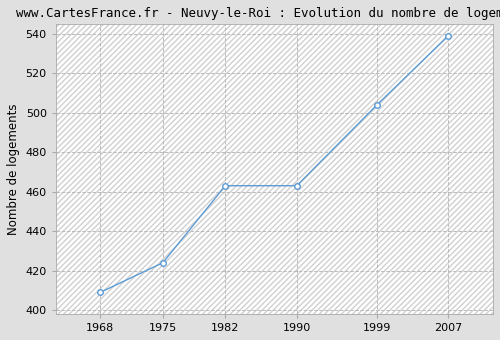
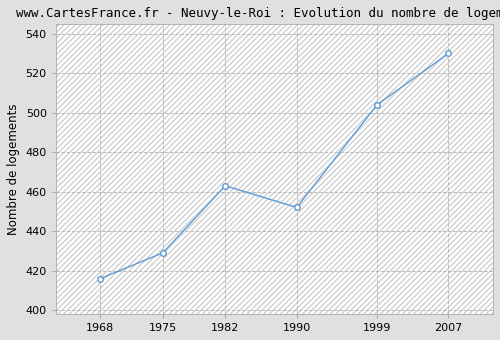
1968: 409 -> 416
1975: 424 -> 429
1990: 463 -> 452
2007: 539 -> 530
